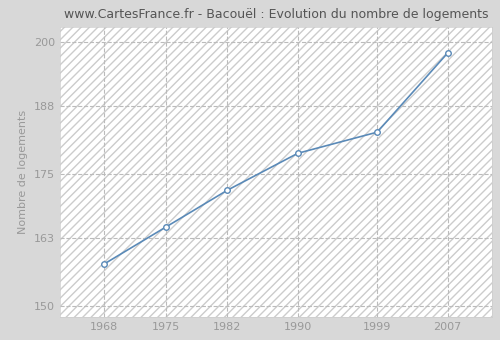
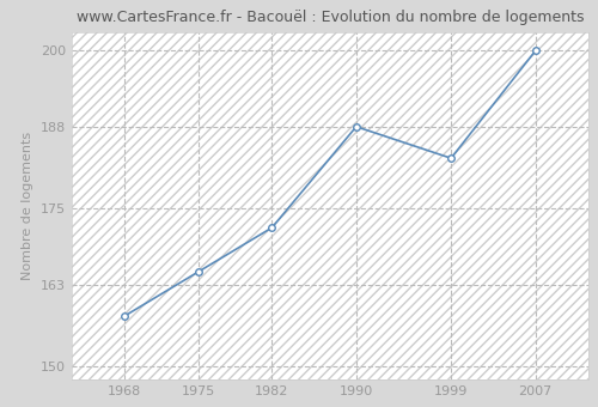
1990: 179 -> 188
2007: 198 -> 200
